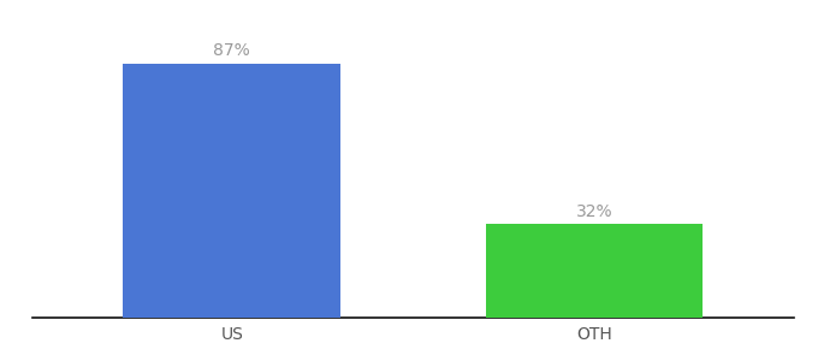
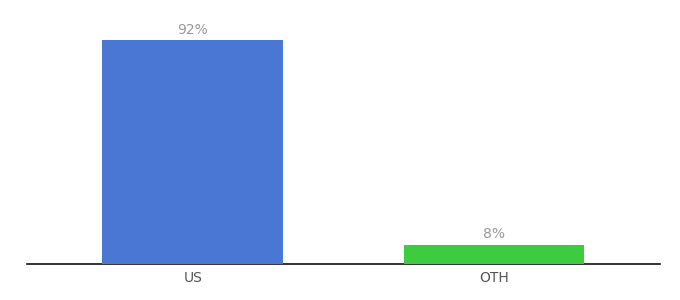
US: 87% -> 92%
OTH: 32% -> 8%
